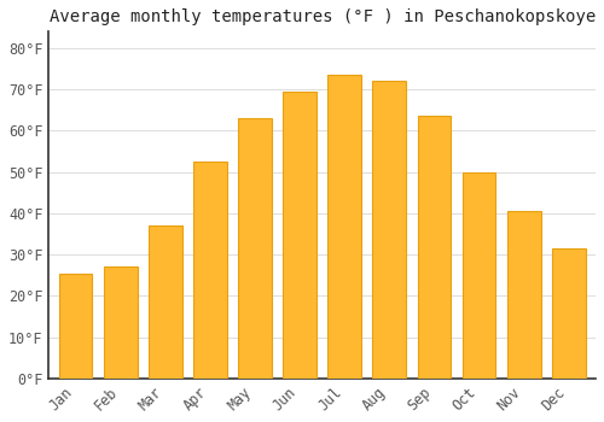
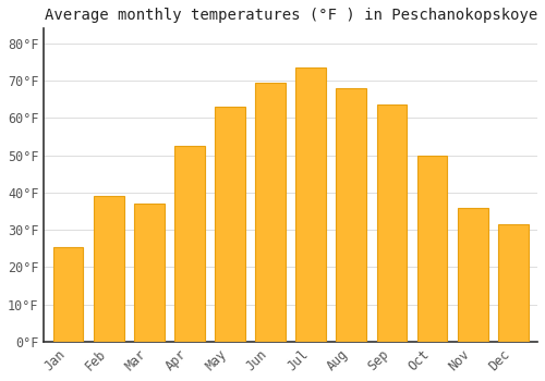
Feb: 27.0°F -> 39.0°F
Aug: 72.0°F -> 68.0°F
Nov: 40.5°F -> 36.0°F
